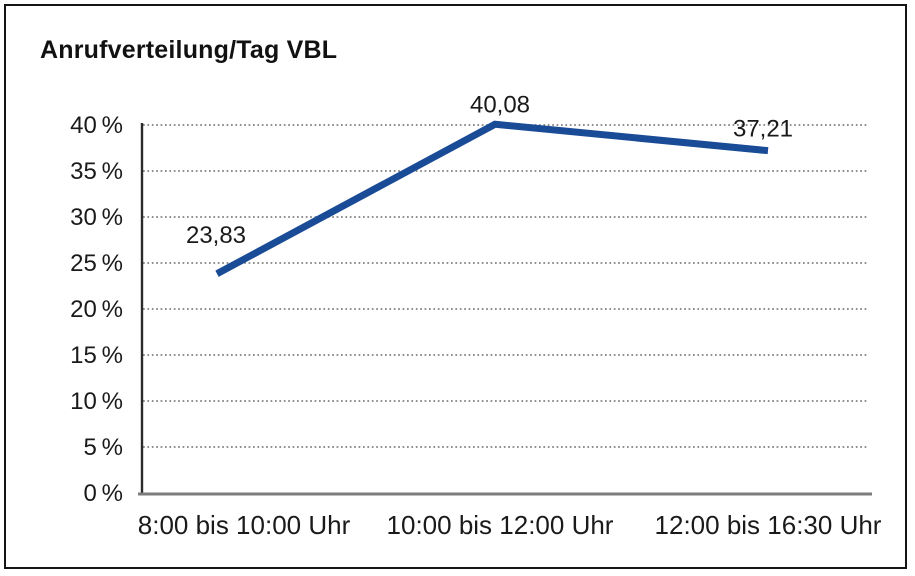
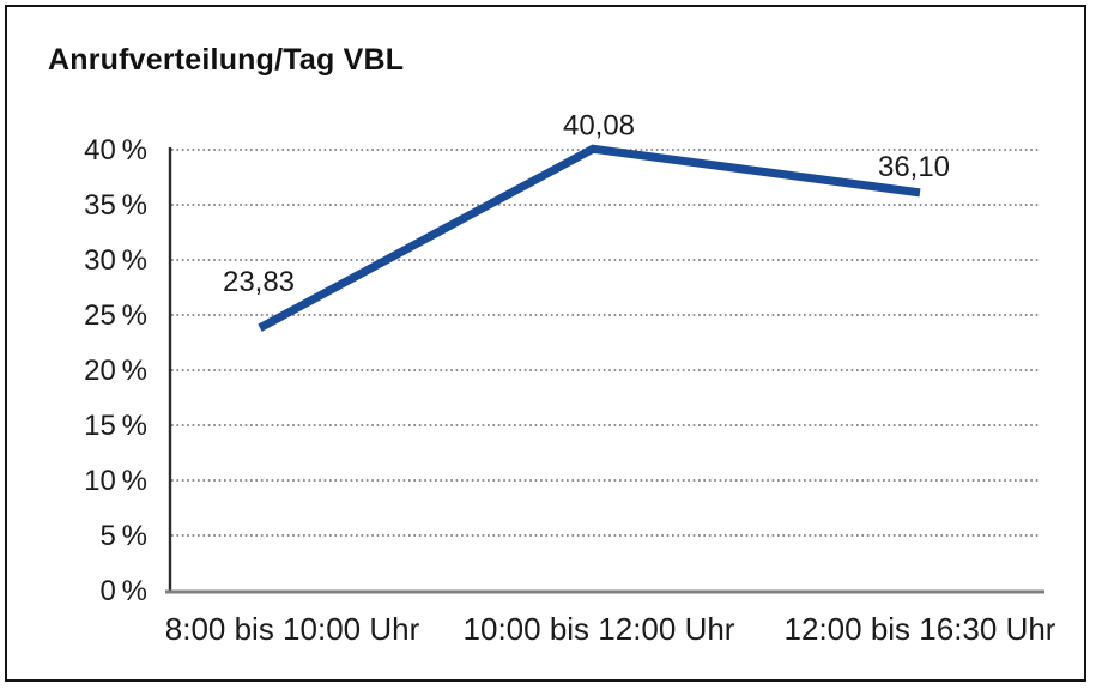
12:00 bis 16:30 Uhr: 37,21 -> 36,10
